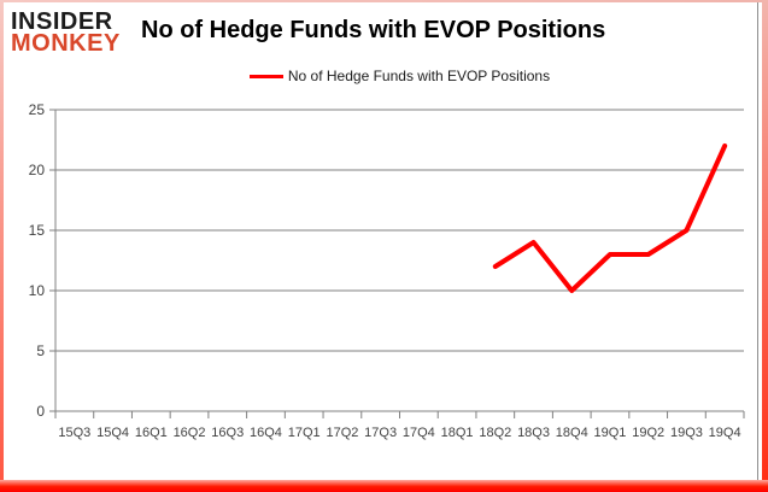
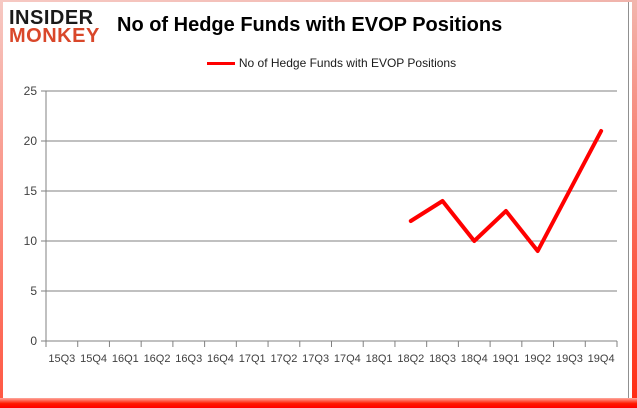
19Q2: 13 -> 9
19Q4: 22 -> 21
